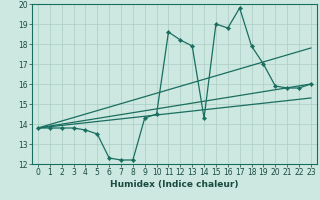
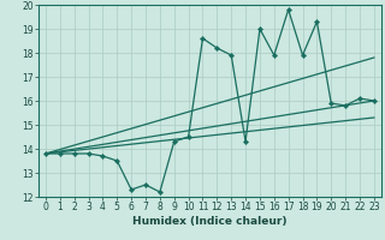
7: 12.2 -> 12.5
16: 18.8 -> 17.9
19: 17.0 -> 19.3
22: 15.8 -> 16.1
